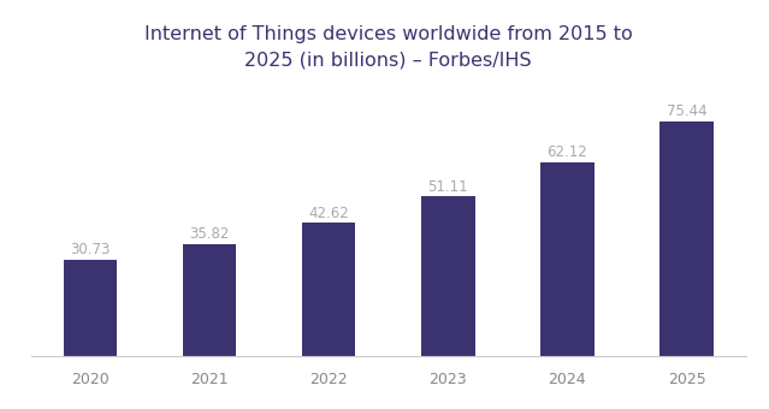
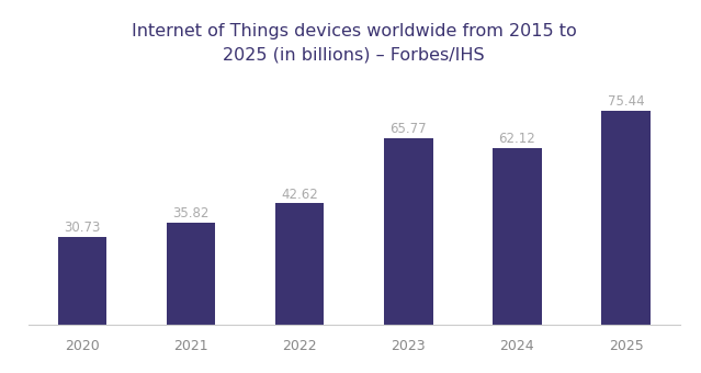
2023: 51.11 -> 65.77
